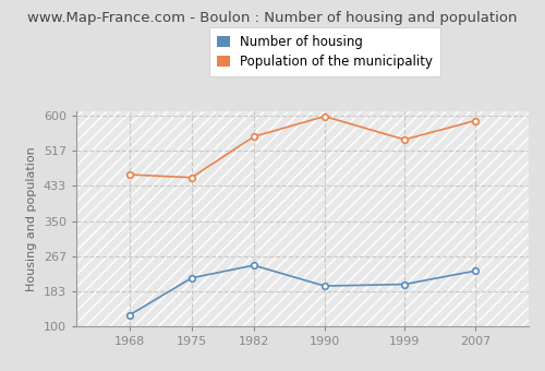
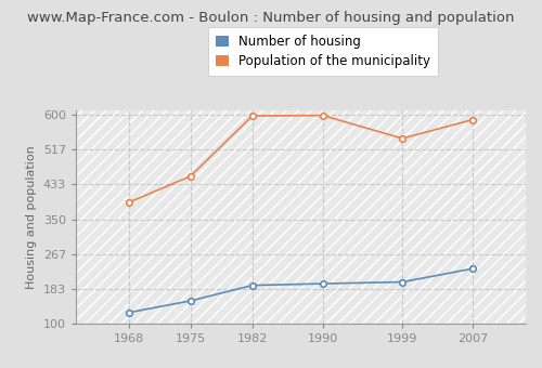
Population of the municipality/1968: 460 -> 390
Number of housing/1975: 215 -> 155
Number of housing/1982: 245 -> 192
Population of the municipality/1982: 550 -> 597
